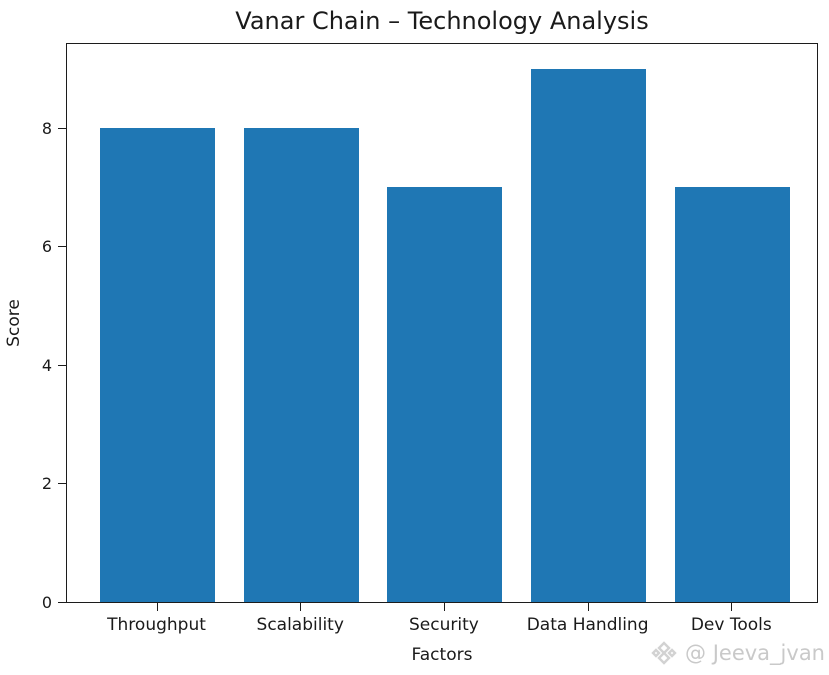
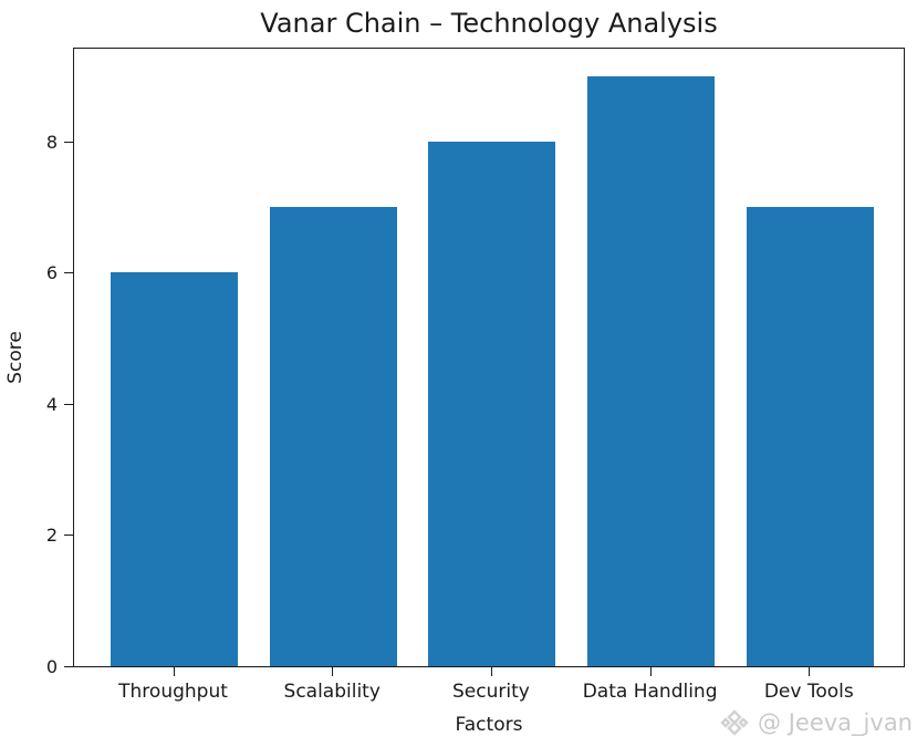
Throughput: 8 -> 6
Scalability: 8 -> 7
Security: 7 -> 8
